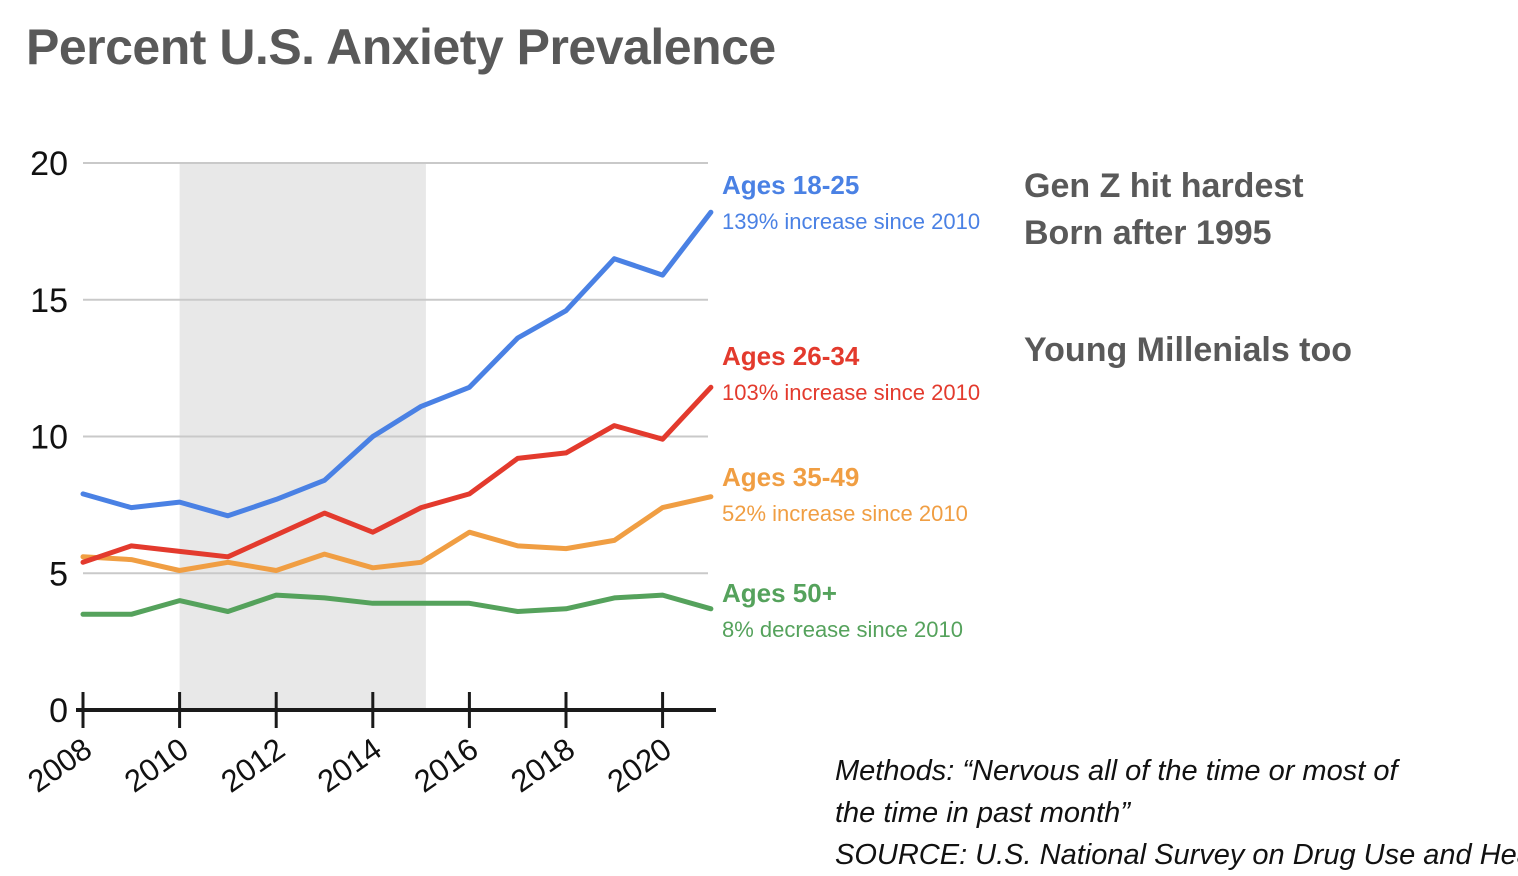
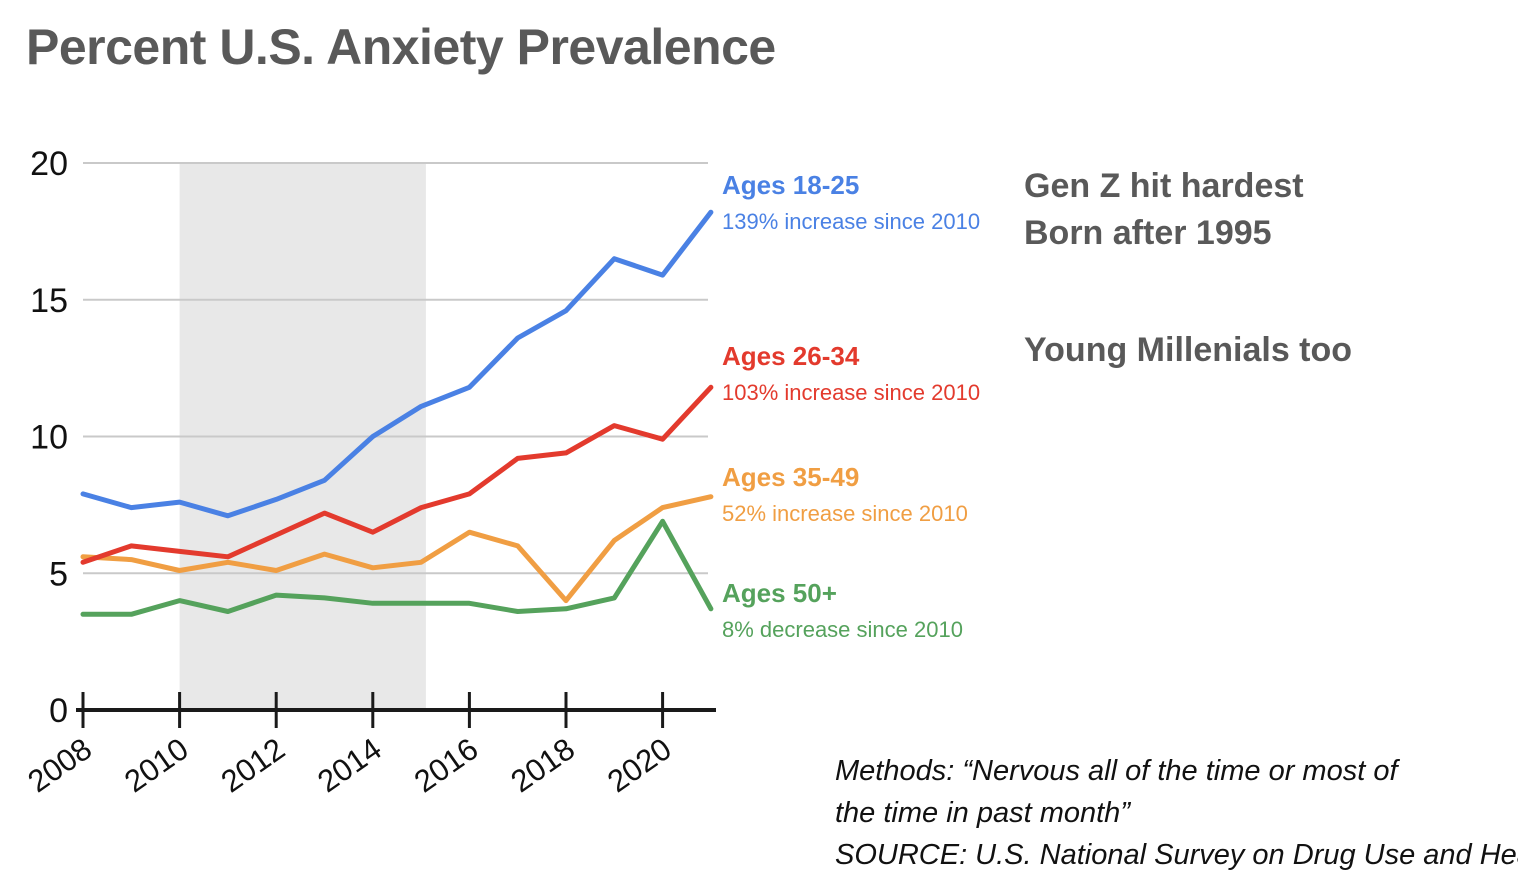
Ages 35-49/2018: 5.9 -> 4.0
Ages 50+/2020: 4.2 -> 6.9
